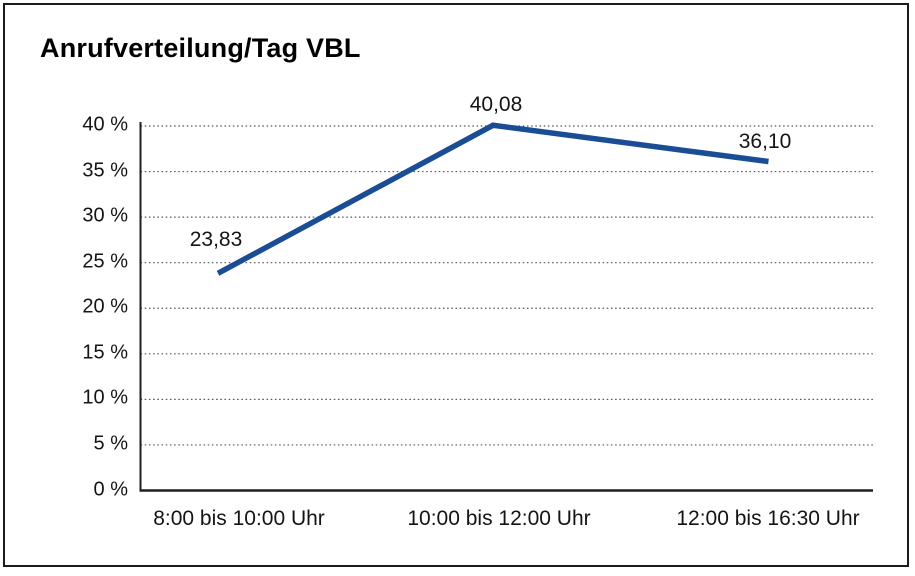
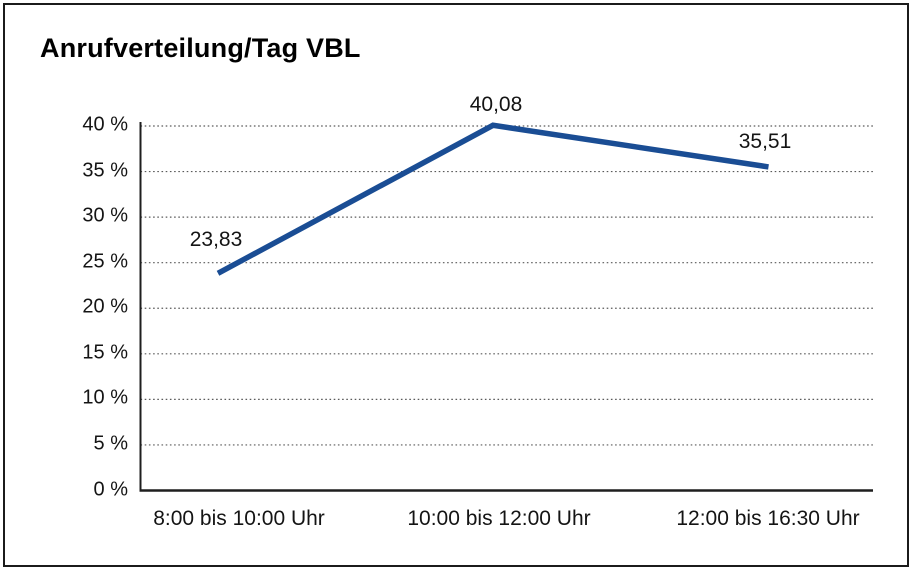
12:00 bis 16:30 Uhr: 36,10 -> 35,51
